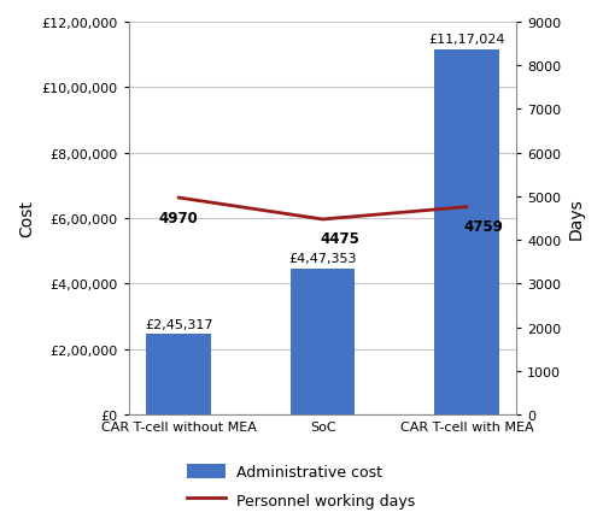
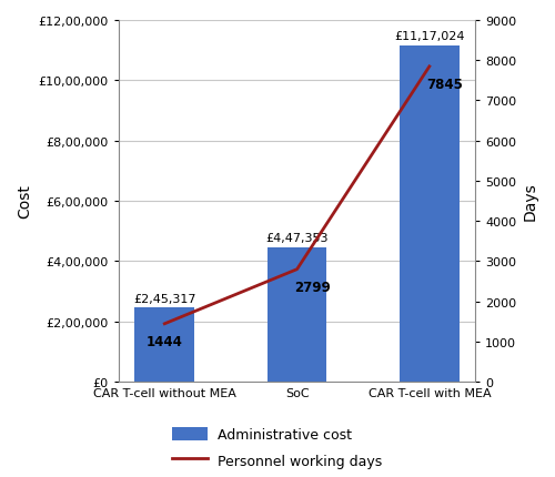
Personnel working days/CAR T-cell without MEA: 4970 -> 1444
Personnel working days/SoC: 4475 -> 2799
Personnel working days/CAR T-cell with MEA: 4759 -> 7845
